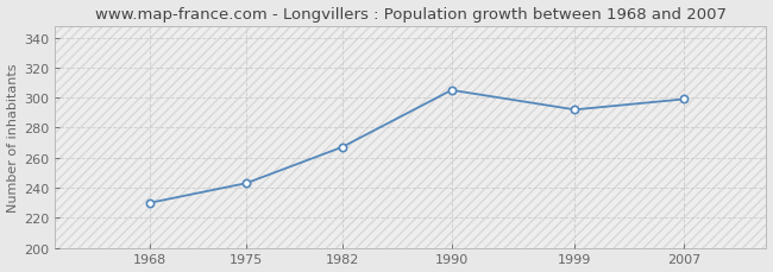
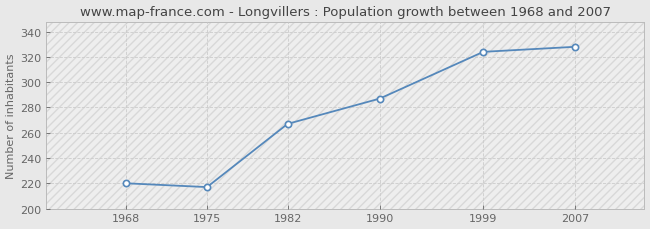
1968: 230 -> 220
1975: 243 -> 217
1990: 305 -> 287
1999: 292 -> 324
2007: 299 -> 328
